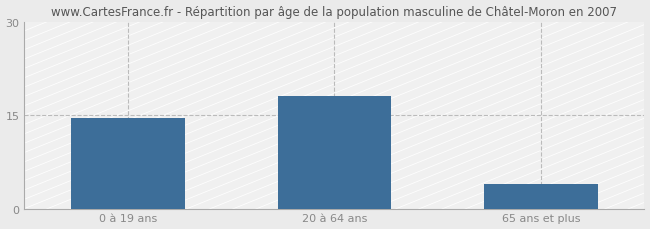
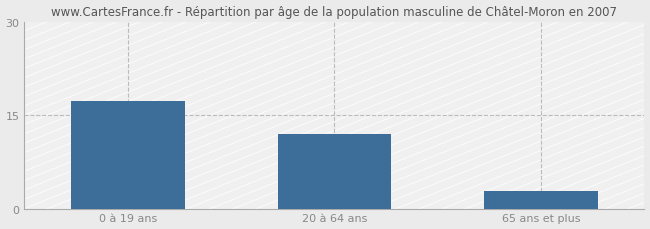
0 à 19 ans: 14.5 -> 17.2
20 à 64 ans: 18.0 -> 12.0
65 ans et plus: 4.0 -> 2.8
